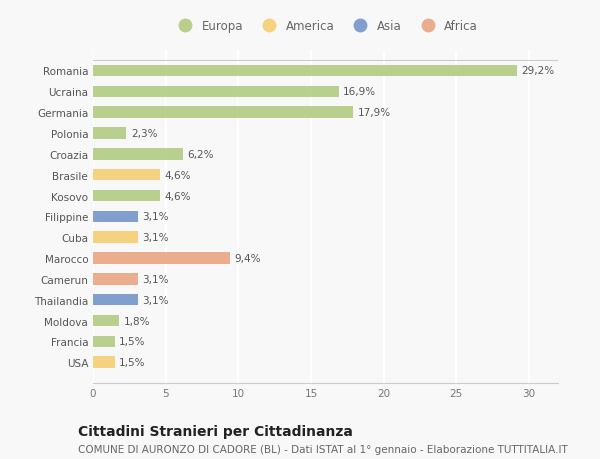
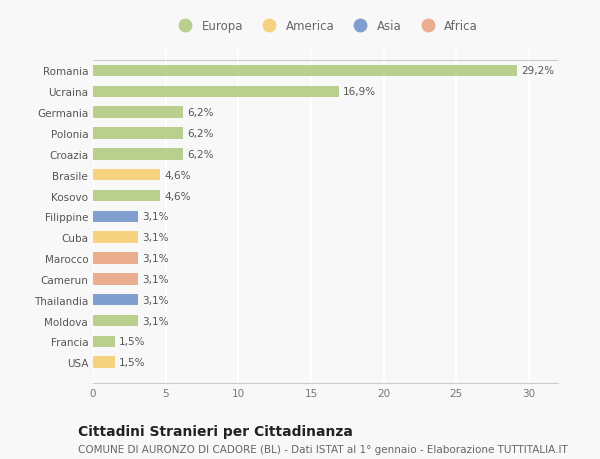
Germania: 17,9% -> 6,2%
Polonia: 2,3% -> 6,2%
Marocco: 9,4% -> 3,1%
Moldova: 1,8% -> 3,1%
